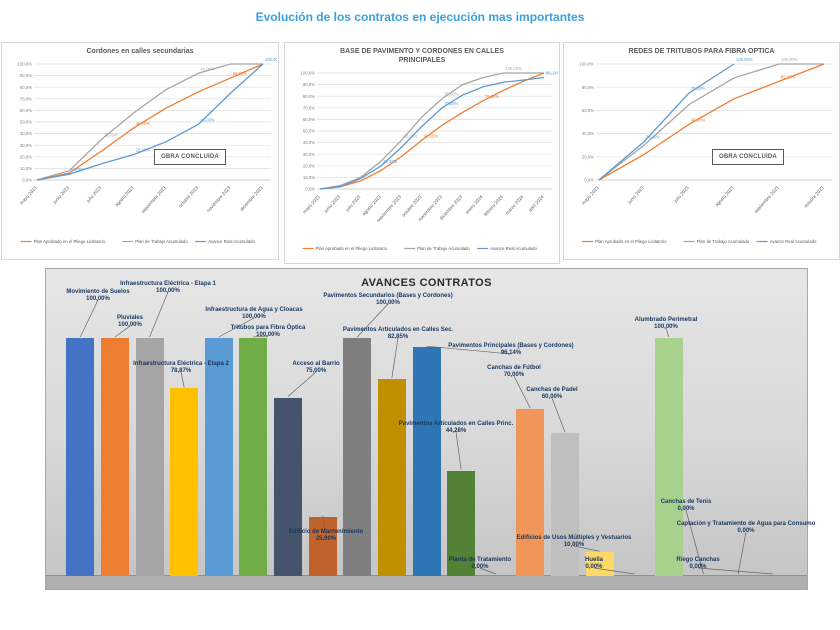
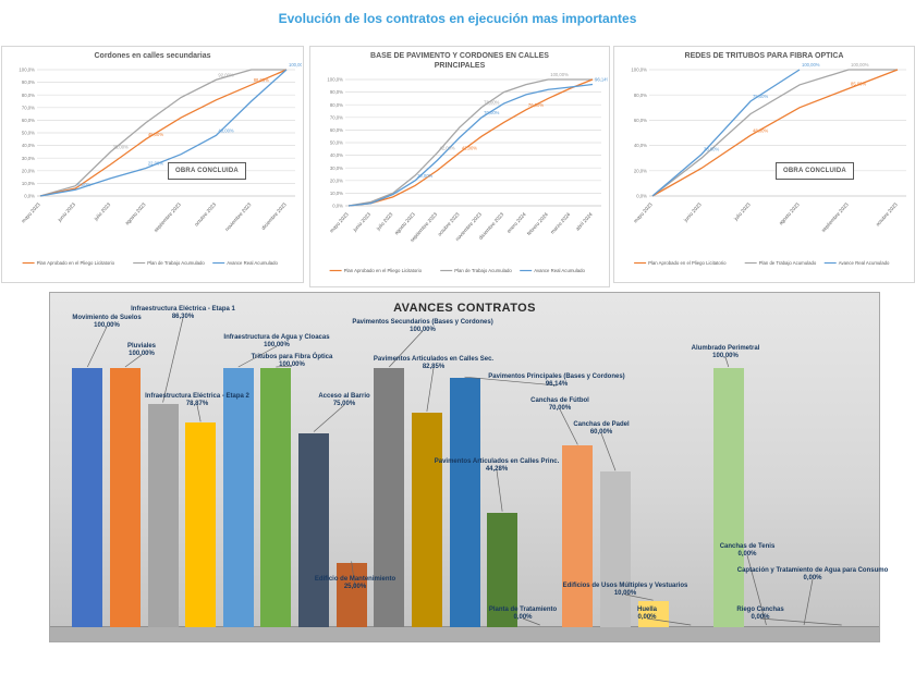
AVANCES CONTRATOS/Infraestructura Eléctrica - Etapa 1: 100,00% -> 86,30%
